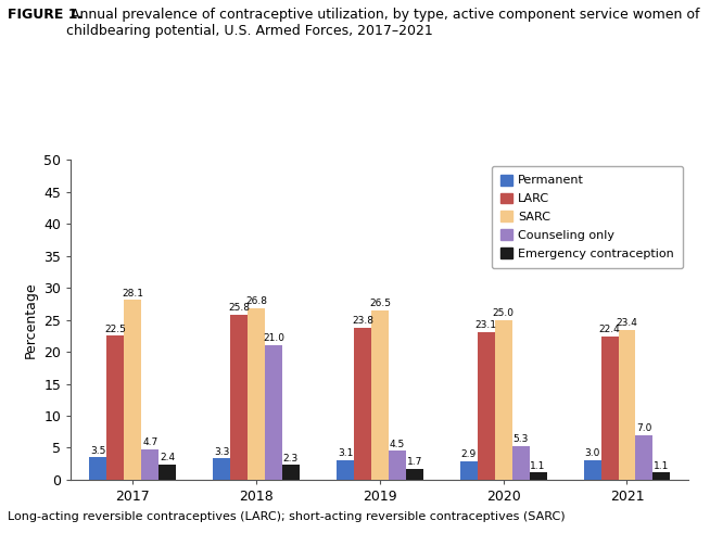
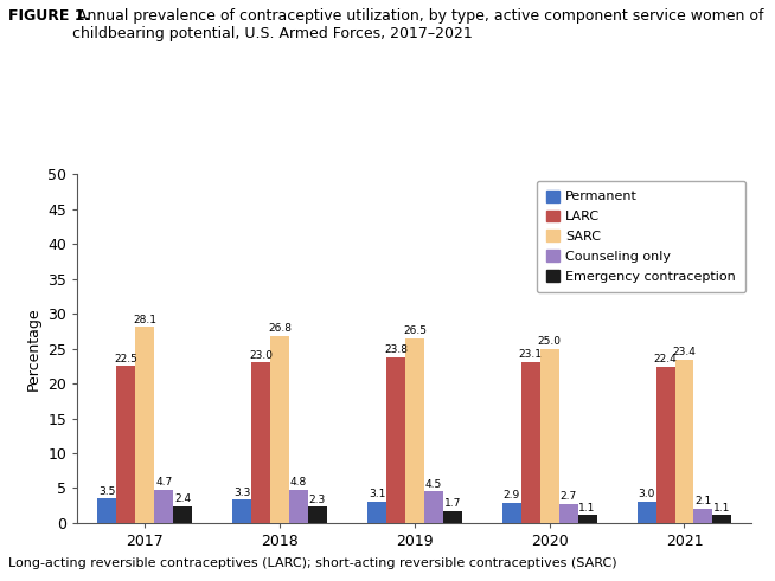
LARC/2018: 25.8 -> 23.0
Counseling only/2018: 21.0 -> 4.8
Counseling only/2020: 5.3 -> 2.7
Counseling only/2021: 7.0 -> 2.1
